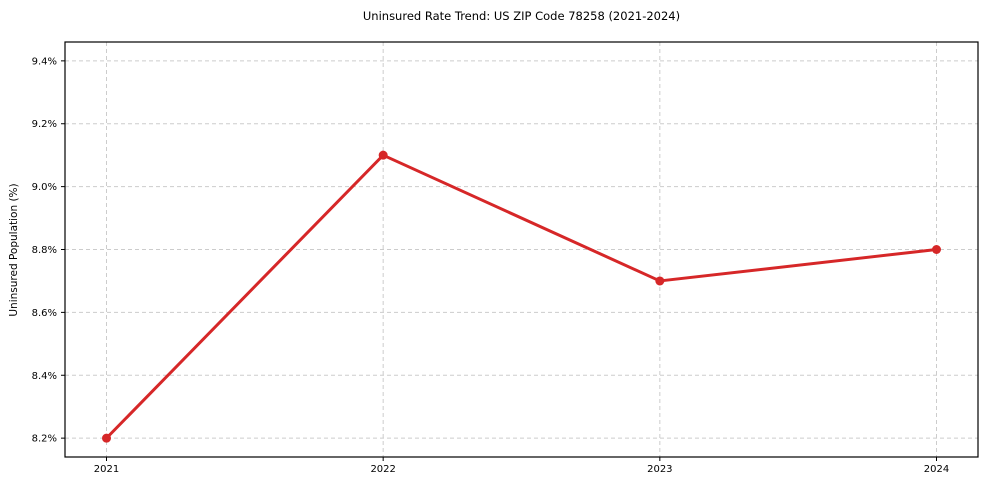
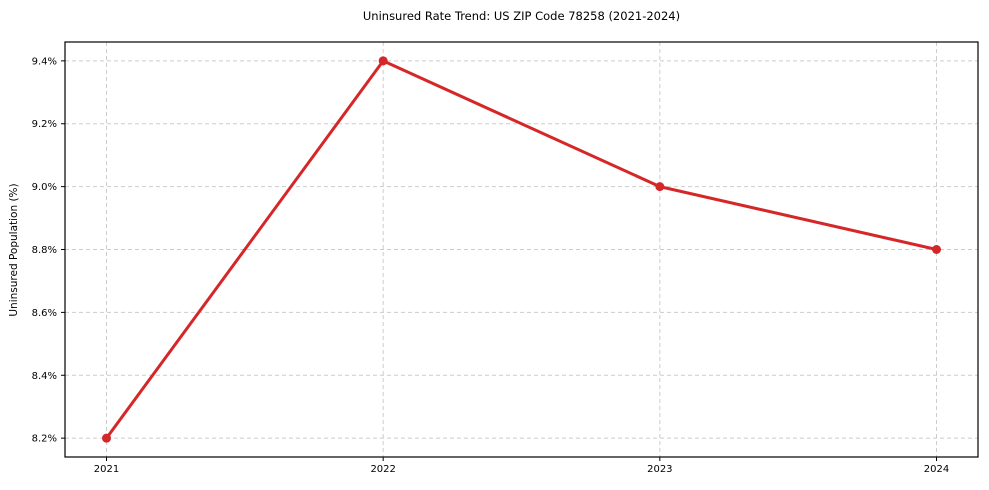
2022: 9.1% -> 9.4%
2023: 8.7% -> 9.0%
